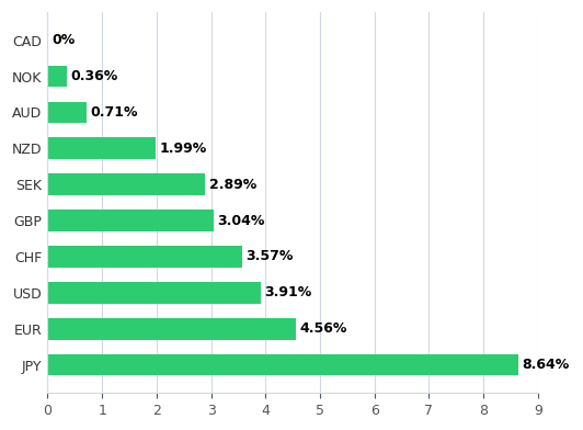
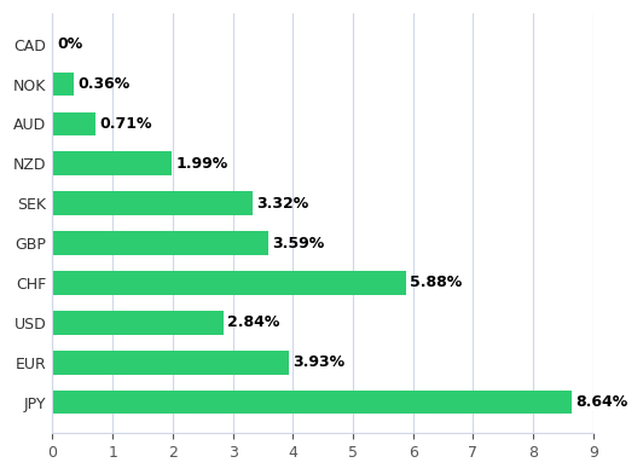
SEK: 2.89% -> 3.32%
GBP: 3.04% -> 3.59%
CHF: 3.57% -> 5.88%
USD: 3.91% -> 2.84%
EUR: 4.56% -> 3.93%
